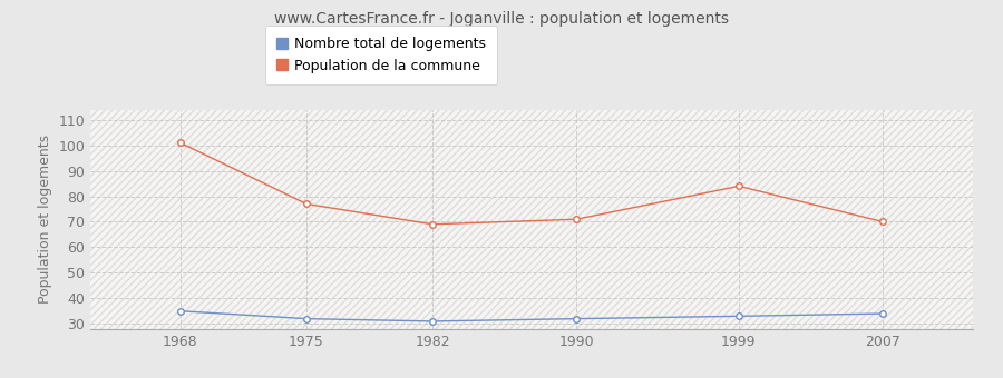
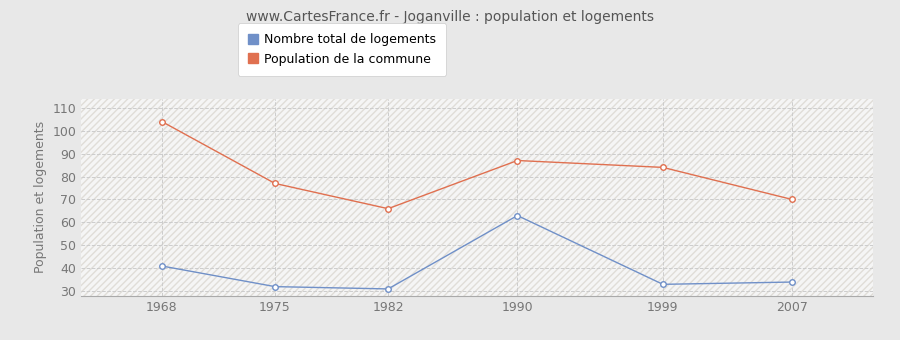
Nombre total de logements/1968: 35 -> 41
Population de la commune/1968: 101 -> 104
Population de la commune/1982: 69 -> 66
Nombre total de logements/1990: 32 -> 63
Population de la commune/1990: 71 -> 87
